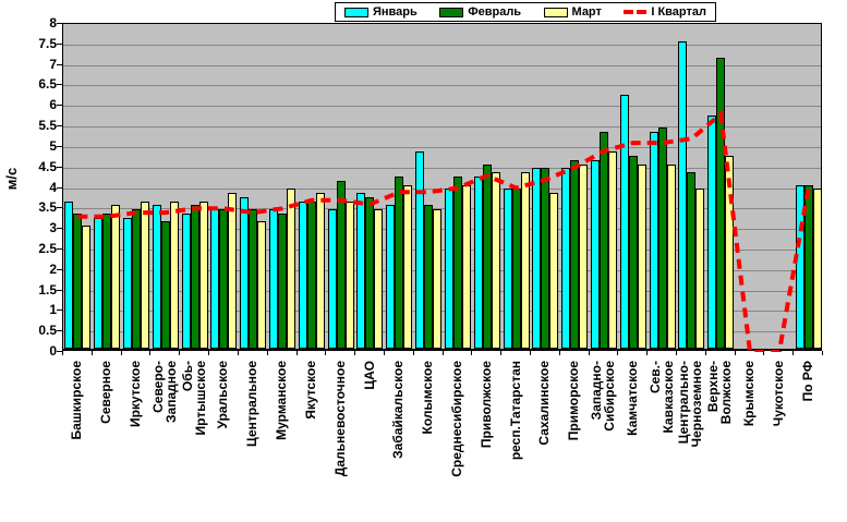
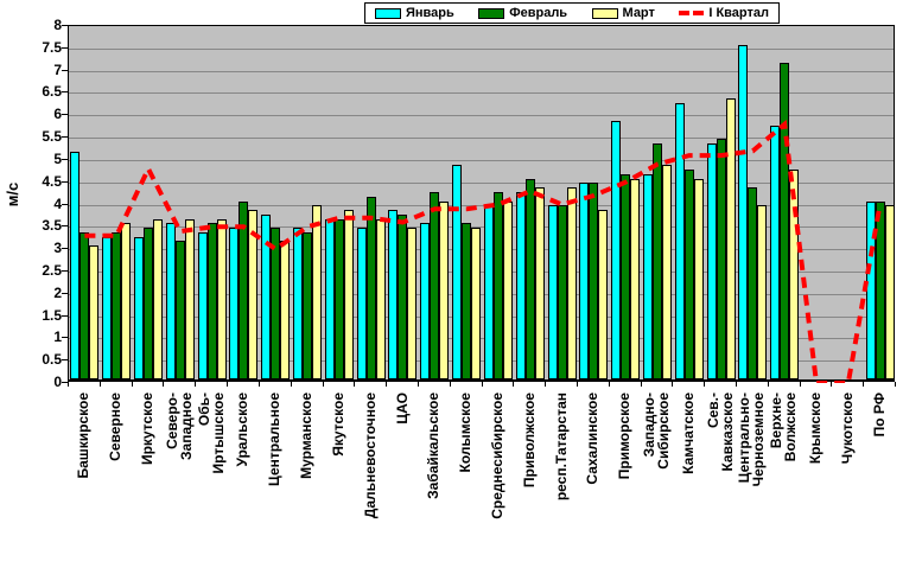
Январь/Башкирское: 3.6 -> 5.1
I Квартал/Иркутское: 3.4 -> 4.8
Февраль/Уральское: 3.4 -> 4.0
I Квартал/Центральное: 3.4 -> 3.0
Январь/Приморское: 4.4 -> 5.8
Март/Сев.- Кавказское: 4.5 -> 6.3
